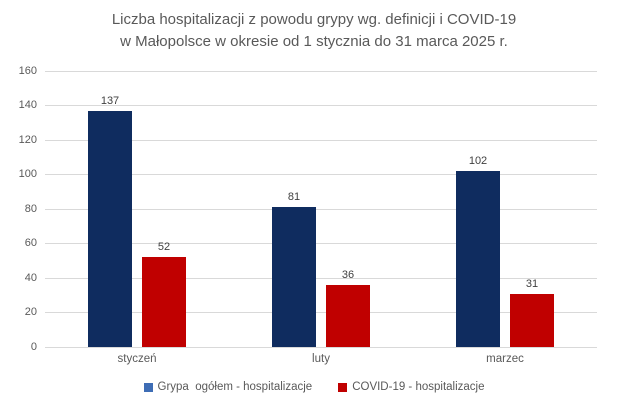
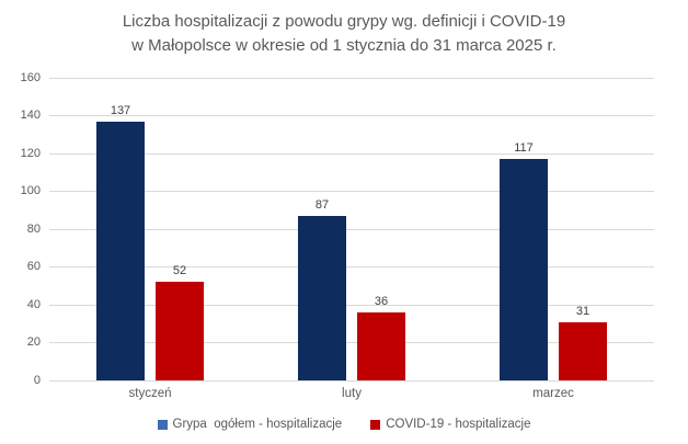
Grypa ogółem - hospitalizacje/luty: 81 -> 87
Grypa ogółem - hospitalizacje/marzec: 102 -> 117
